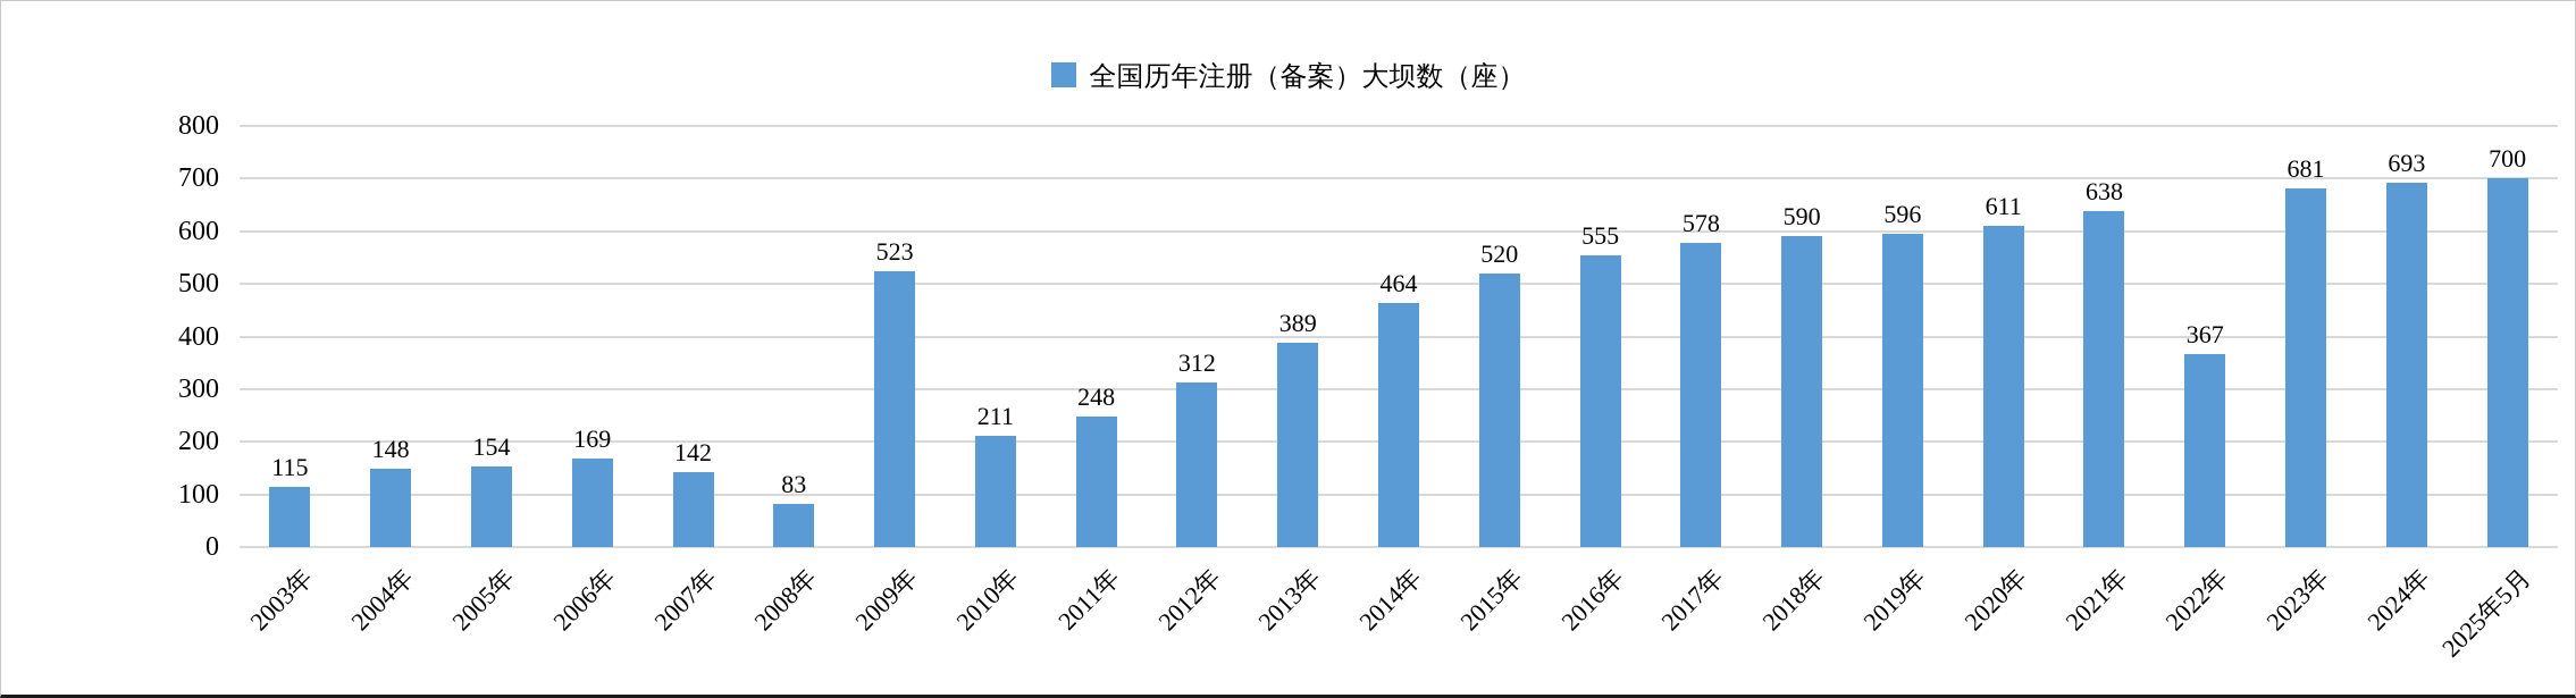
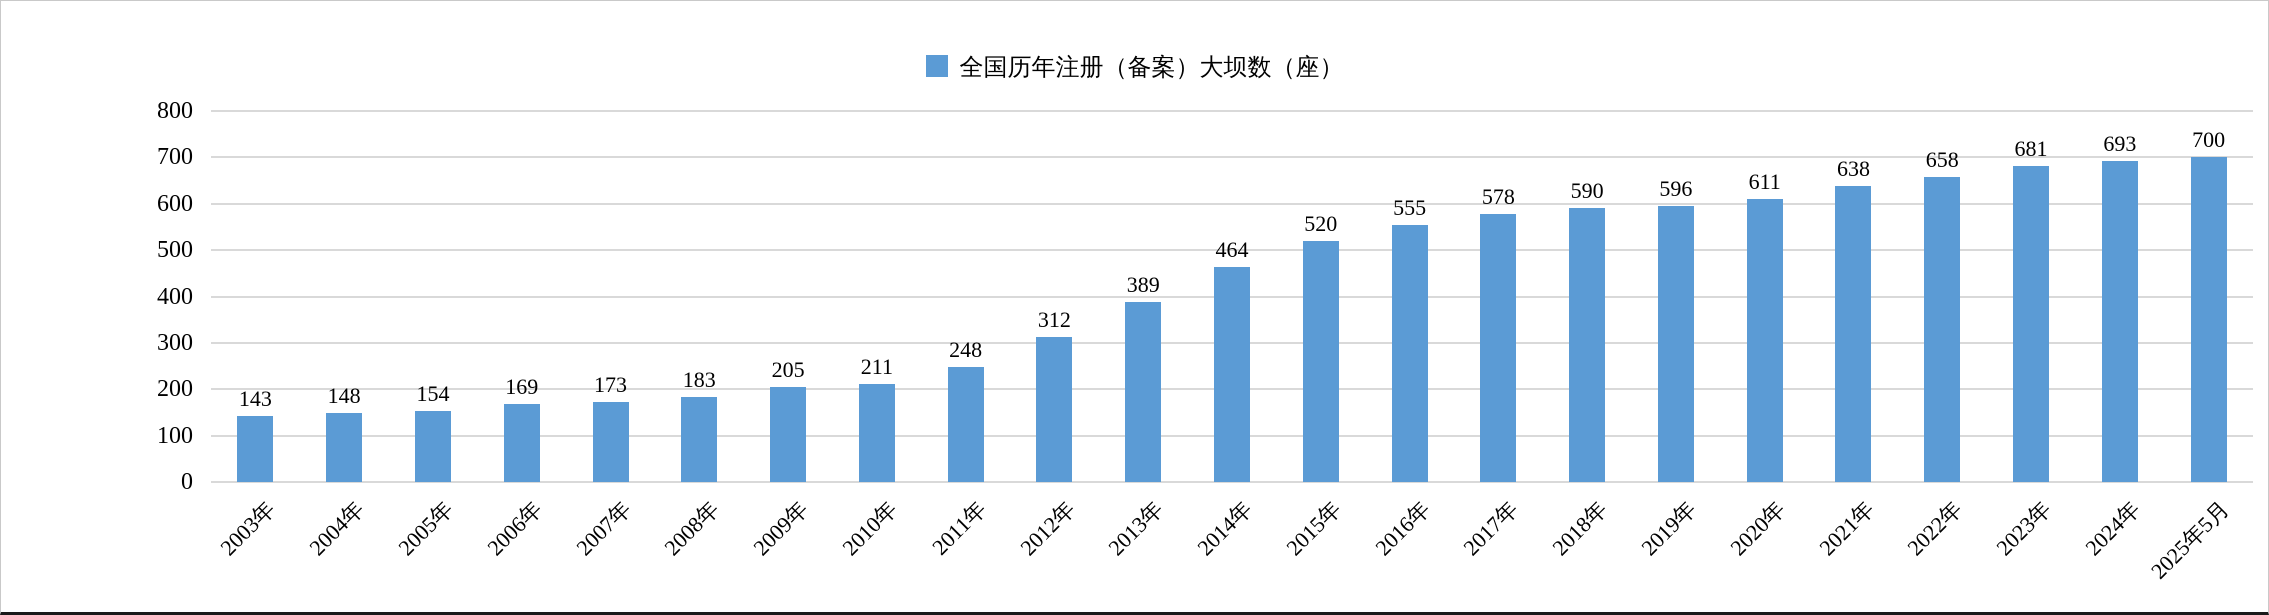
2003年: 115 -> 143
2007年: 142 -> 173
2008年: 83 -> 183
2009年: 523 -> 205
2022年: 367 -> 658
